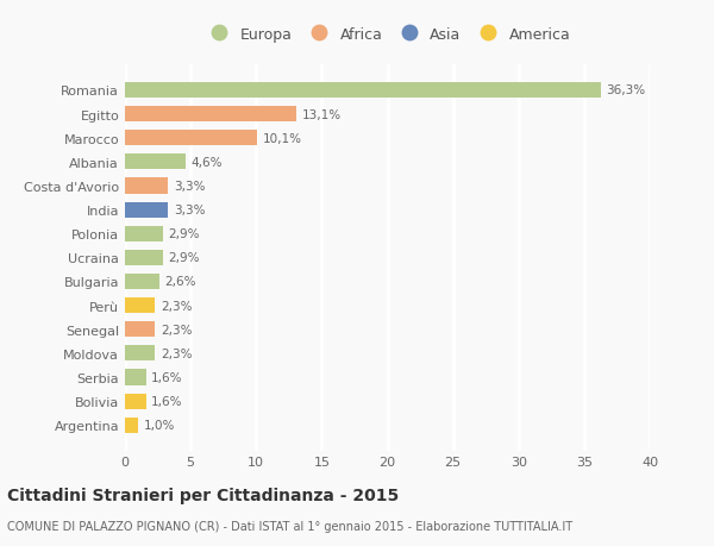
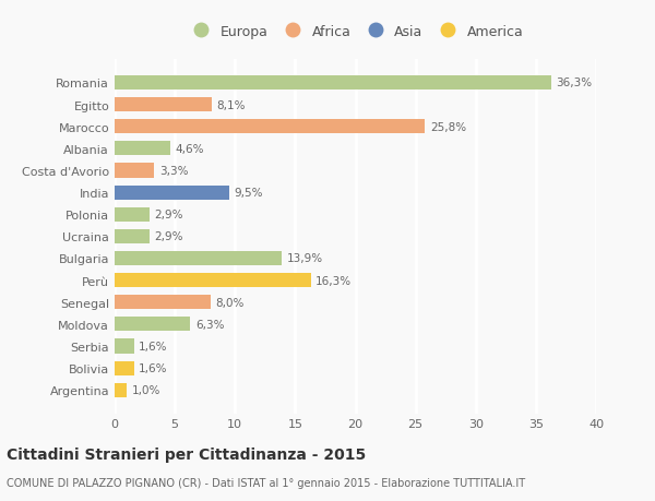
Egitto: 13,1% -> 8,1%
Marocco: 10,1% -> 25,8%
India: 3,3% -> 9,5%
Bulgaria: 2,6% -> 13,9%
Perù: 2,3% -> 16,3%
Senegal: 2,3% -> 8,0%
Moldova: 2,3% -> 6,3%
